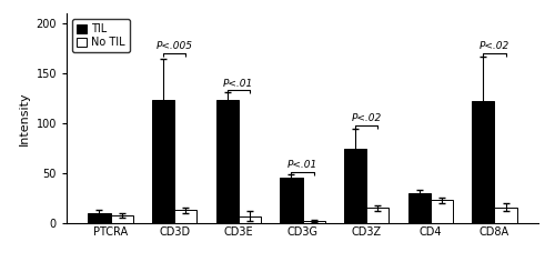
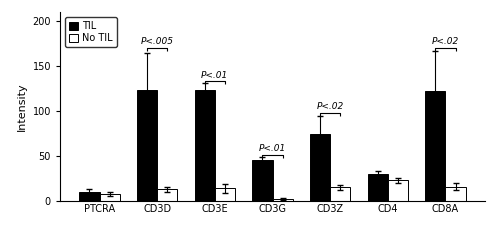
No TIL/CD3E: 7 -> 14
